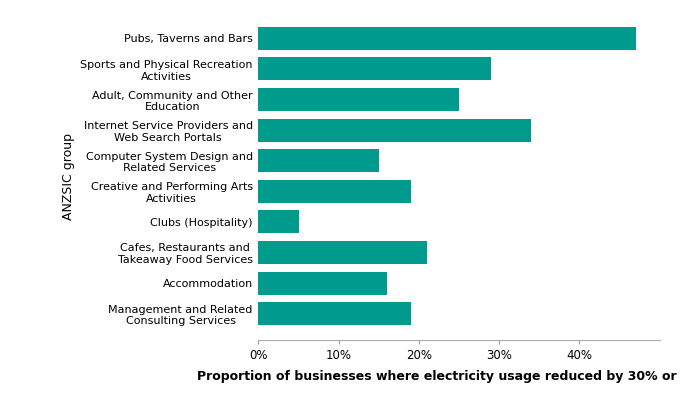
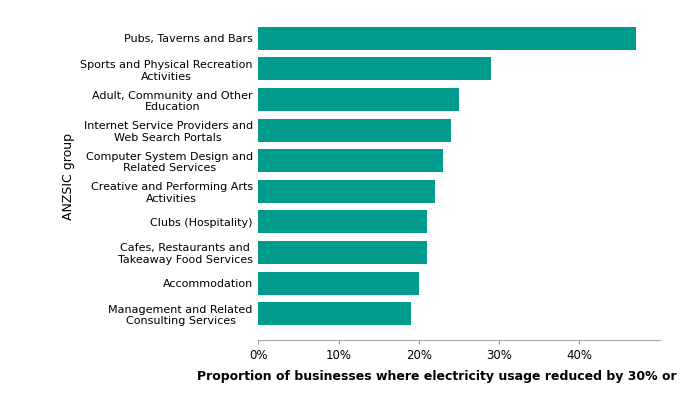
Internet Service Providers and Web Search Portals: 34% -> 24%
Computer System Design and Related Services: 15% -> 23%
Creative and Performing Arts Activities: 19% -> 22%
Clubs (Hospitality): 5% -> 21%
Accommodation: 16% -> 20%
